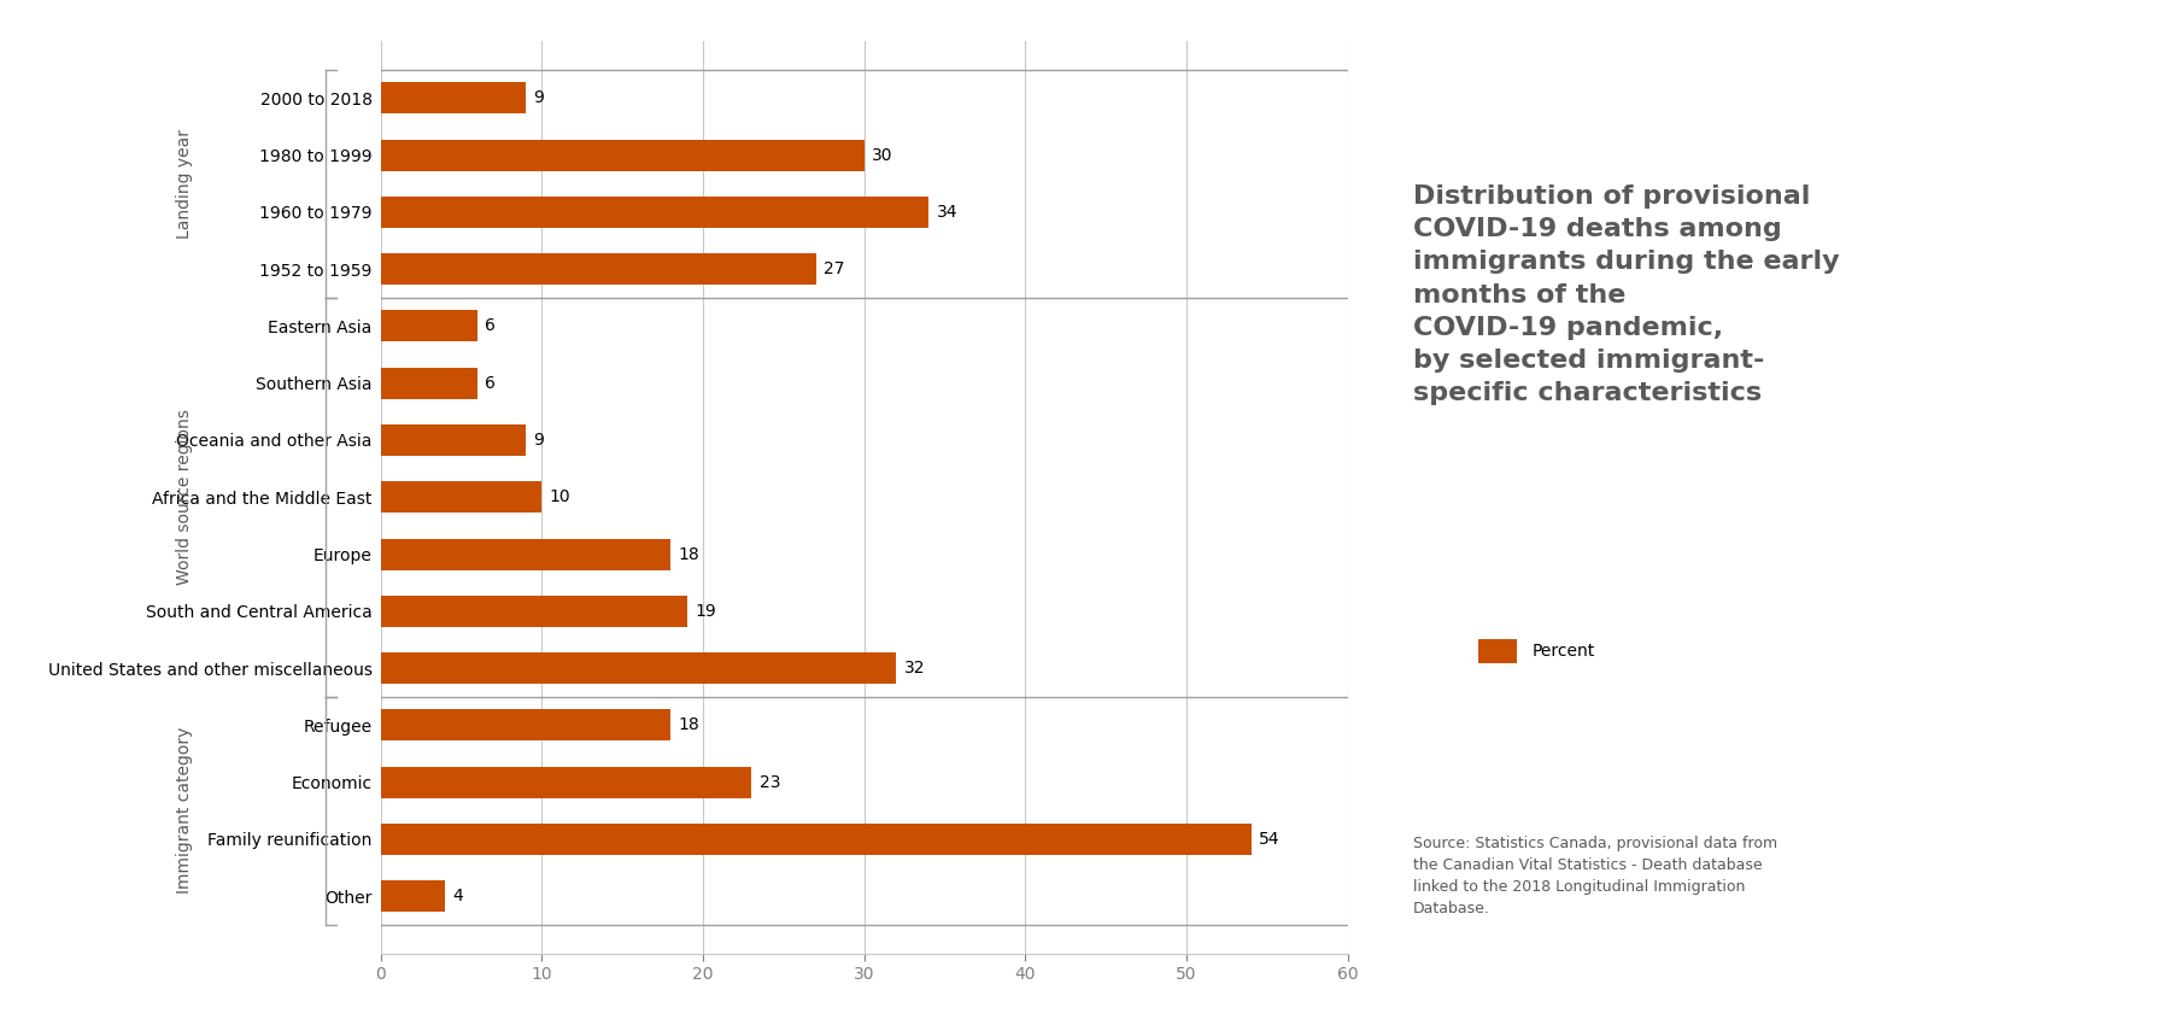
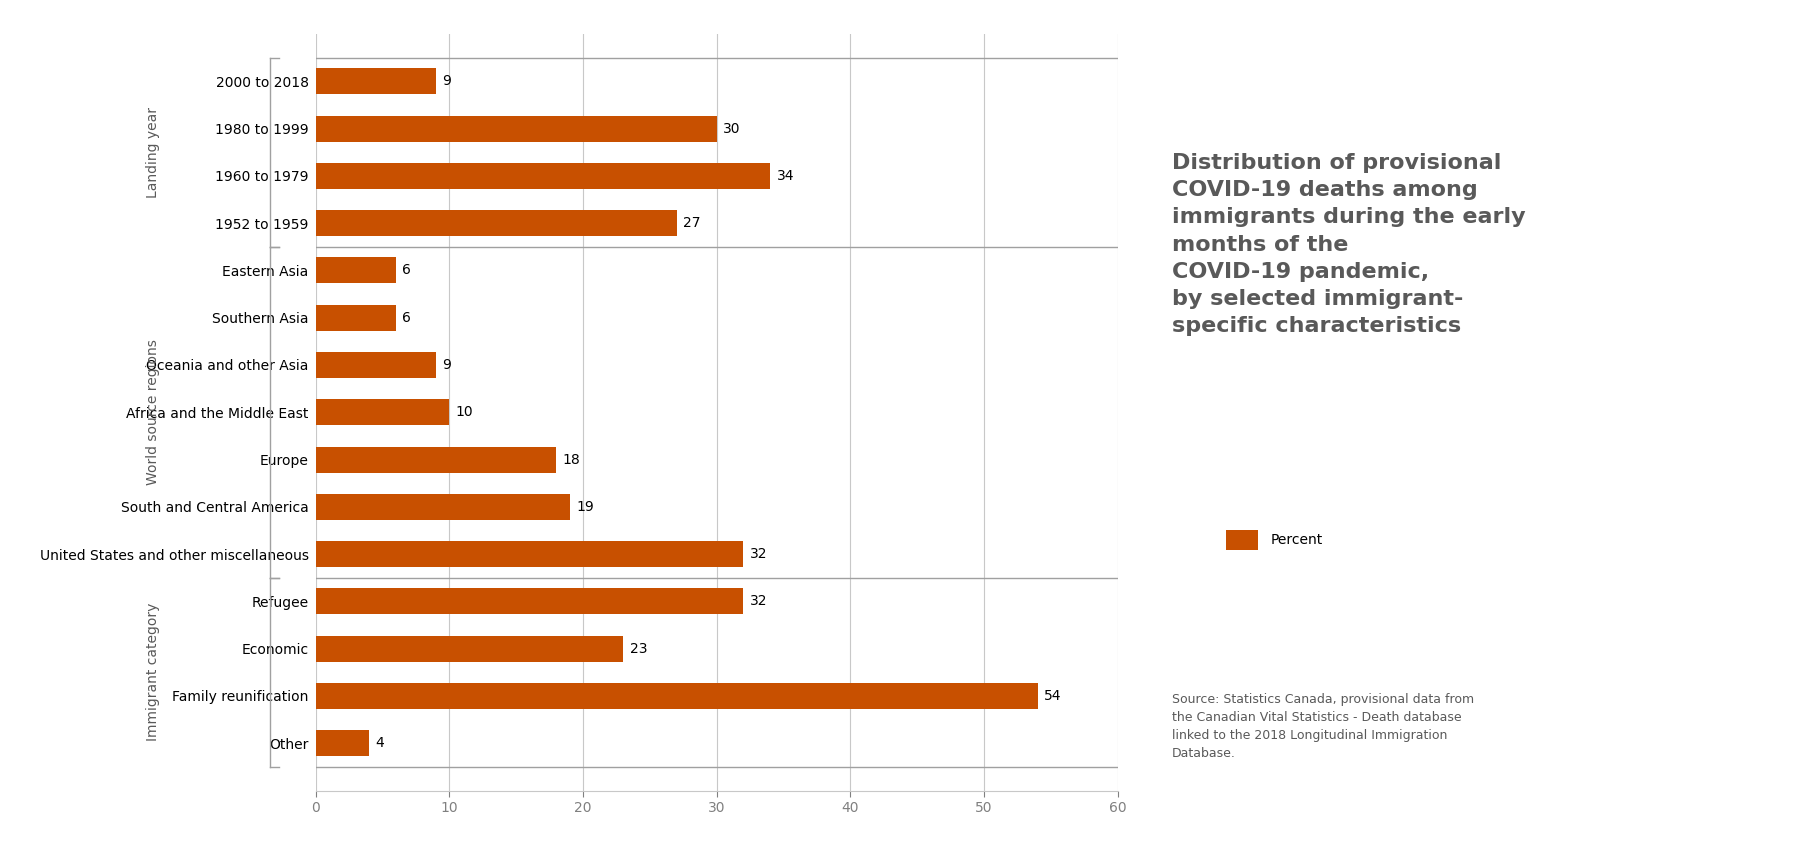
Refugee: 18 -> 32
